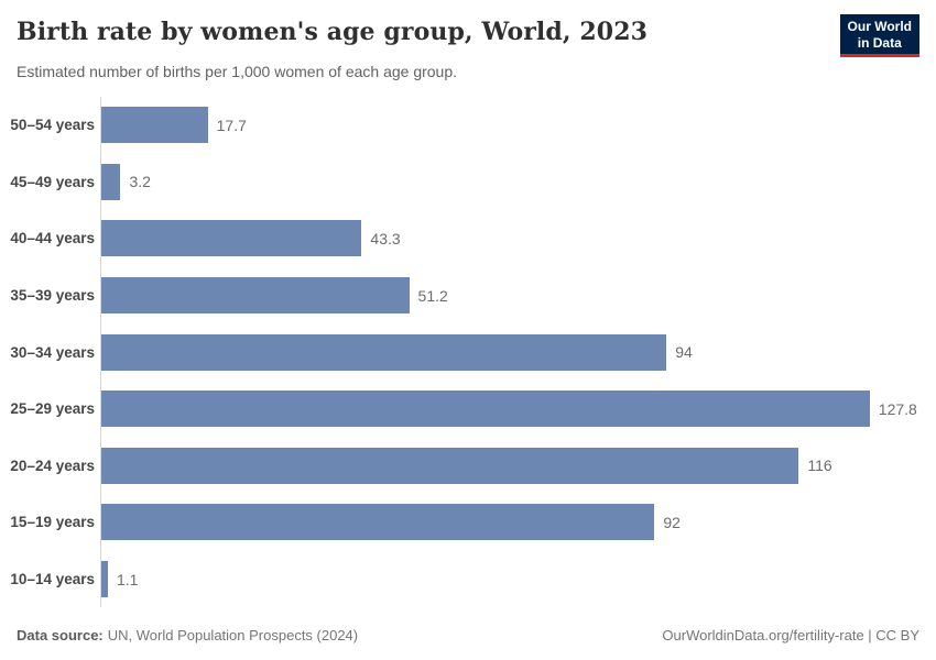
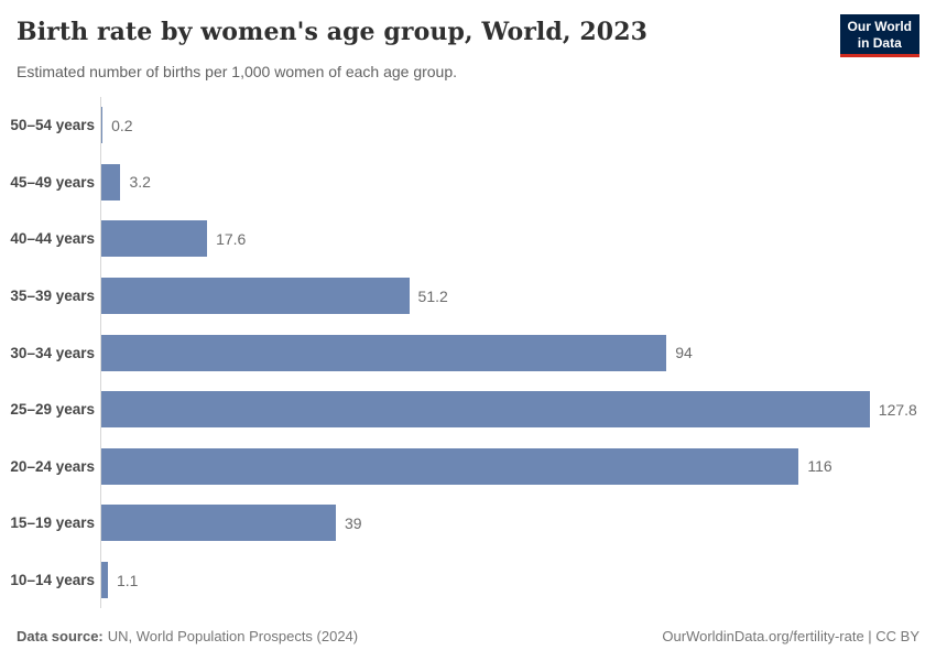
50–54 years: 17.7 -> 0.2
40–44 years: 43.3 -> 17.6
15–19 years: 92 -> 39
